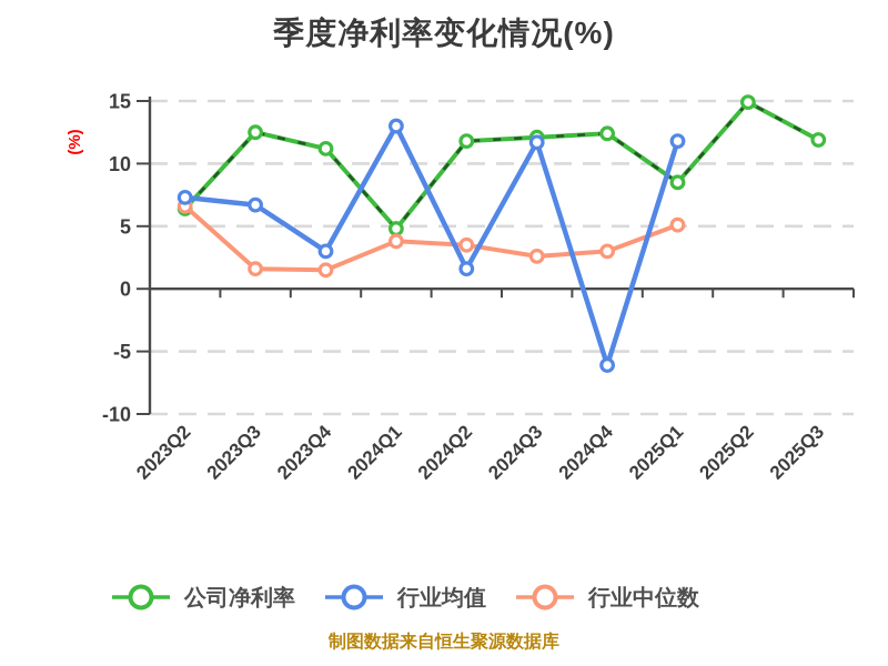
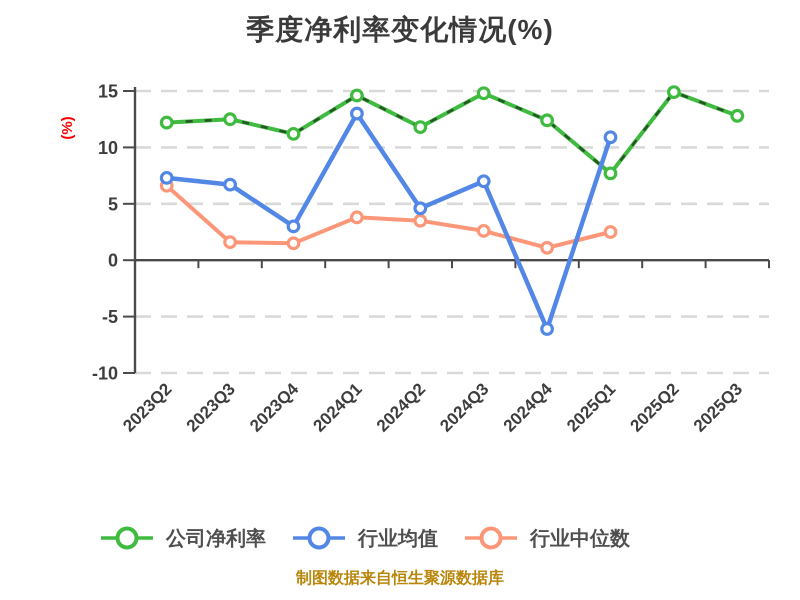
公司净利率/2023Q2: 6.4 -> 12.2
公司净利率/2024Q1: 4.8 -> 14.6
行业均值/2024Q2: 1.6 -> 4.6
公司净利率/2024Q3: 12.1 -> 14.8
行业均值/2024Q3: 11.7 -> 7.0
行业中位数/2024Q4: 3.0 -> 1.1
公司净利率/2025Q1: 8.5 -> 7.7
行业均值/2025Q1: 11.8 -> 10.9
行业中位数/2025Q1: 5.1 -> 2.5
公司净利率/2025Q3: 11.9 -> 12.8
